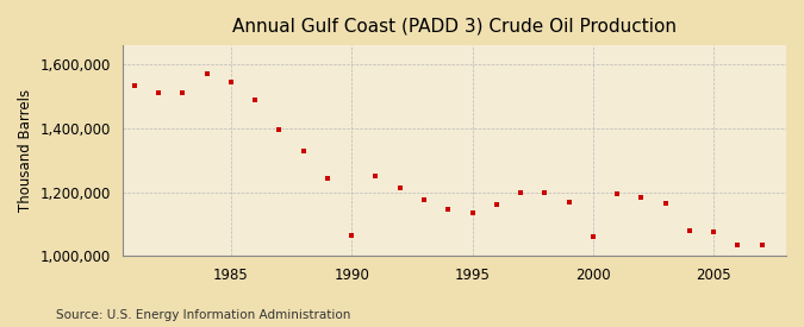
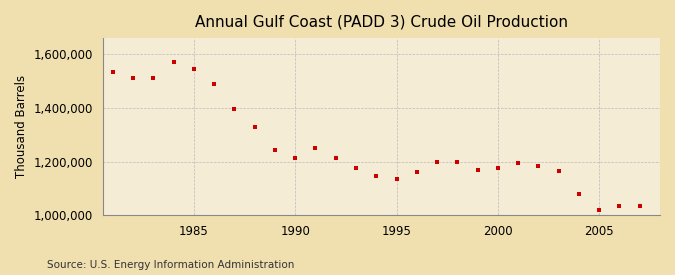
1990: 1,065,000 -> 1,215,000
2000: 1,060,000 -> 1,175,000
2005: 1,075,000 -> 1,020,000
